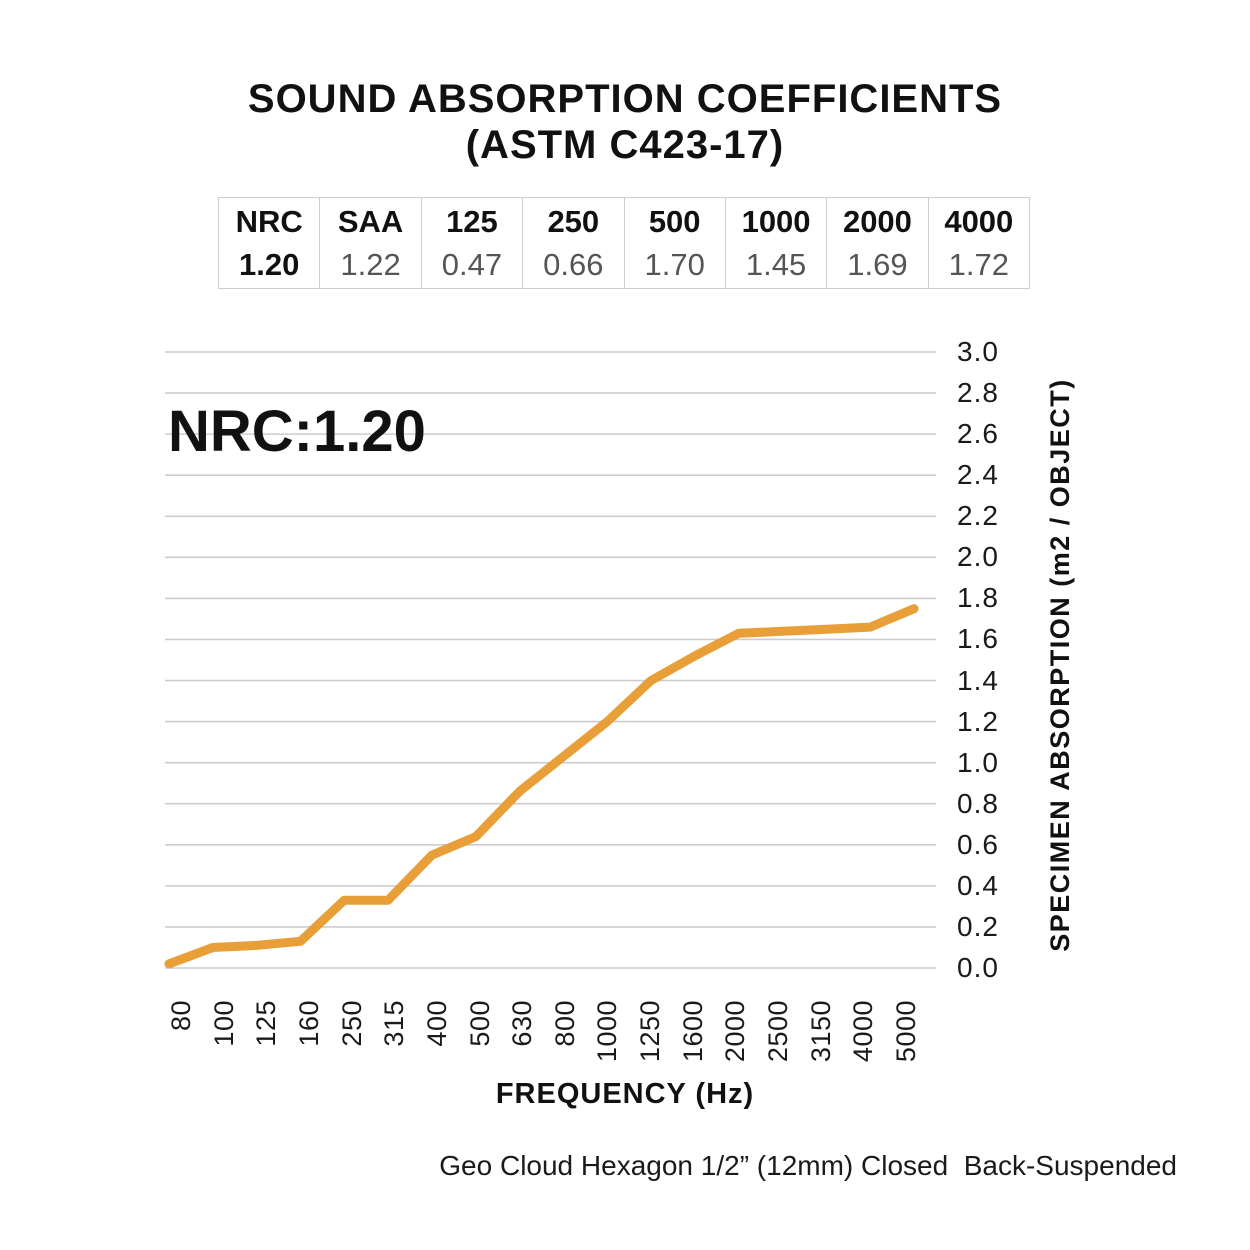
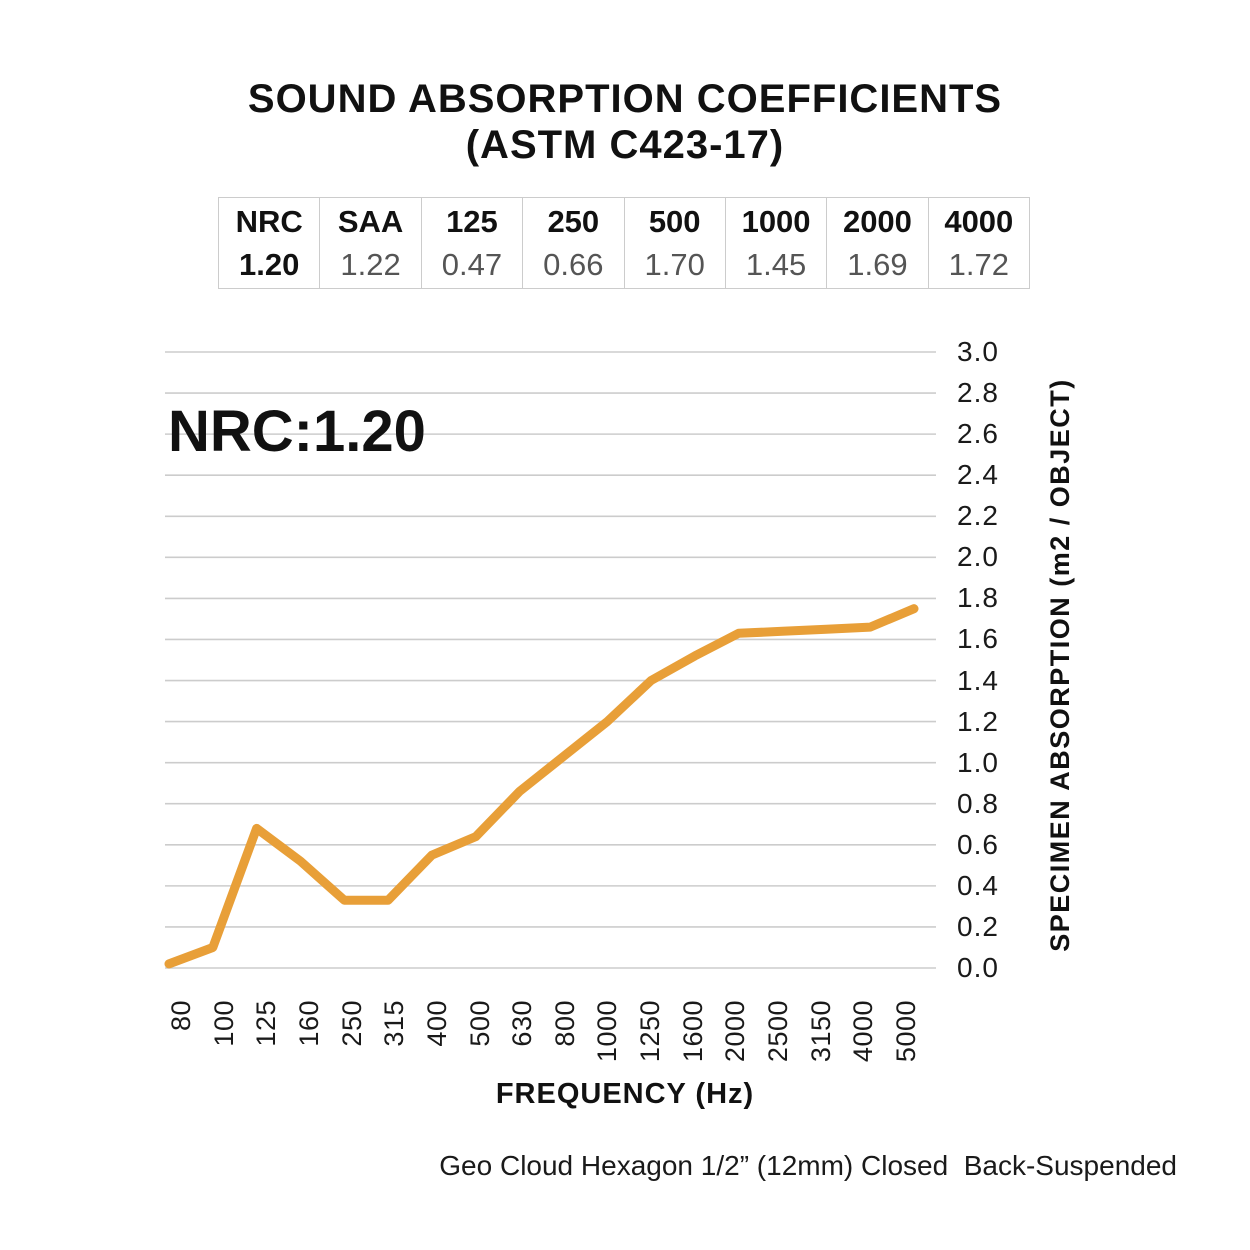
125: 0.11 -> 0.68
160: 0.13 -> 0.52
